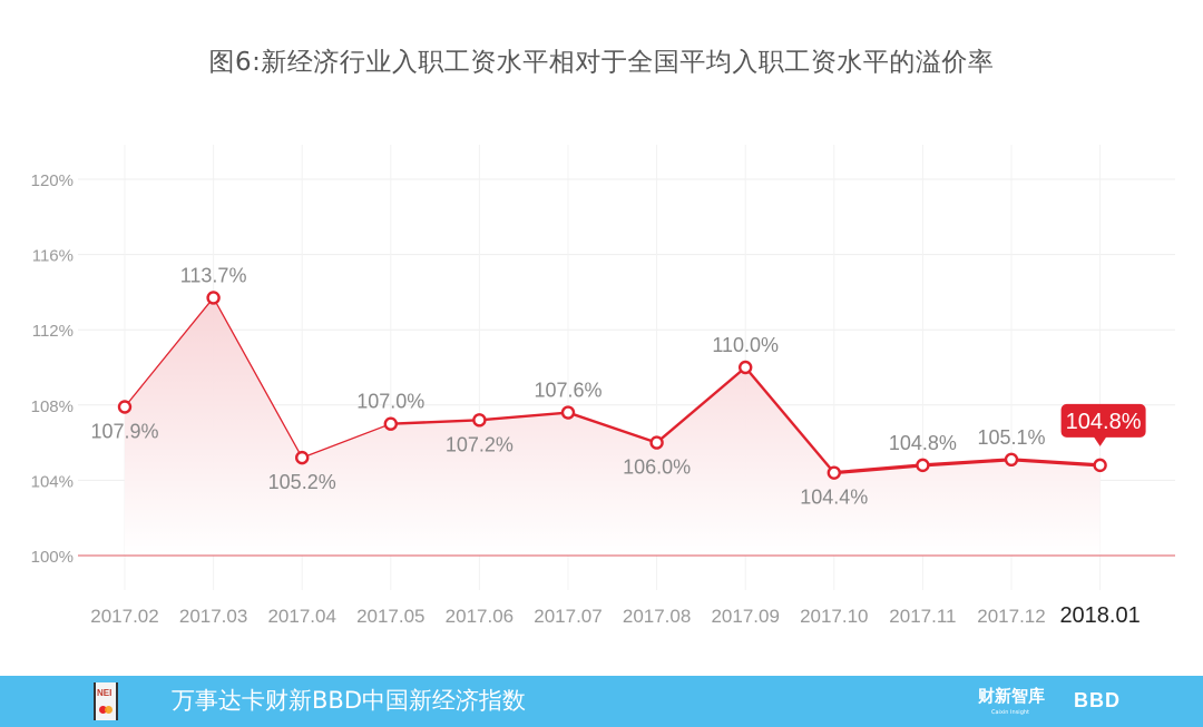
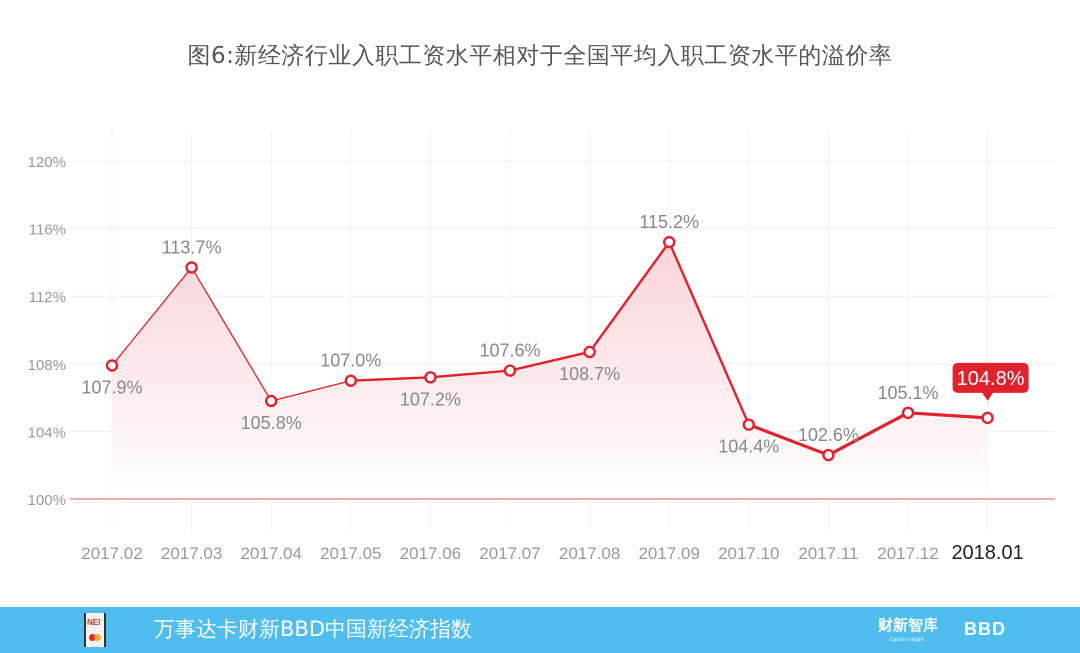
2017.04: 105.2% -> 105.8%
2017.08: 106.0% -> 108.7%
2017.09: 110.0% -> 115.2%
2017.11: 104.8% -> 102.6%
